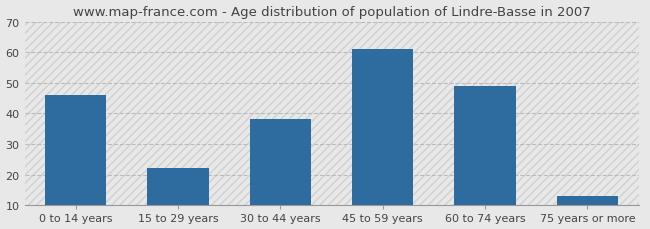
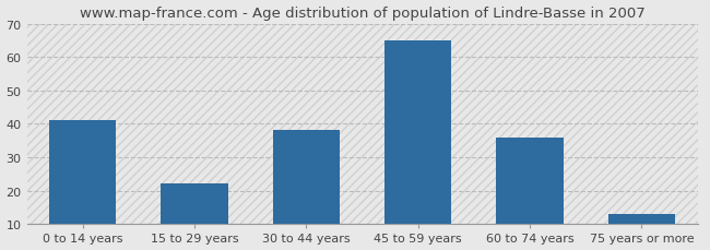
0 to 14 years: 46 -> 41
45 to 59 years: 61 -> 65
60 to 74 years: 49 -> 36
